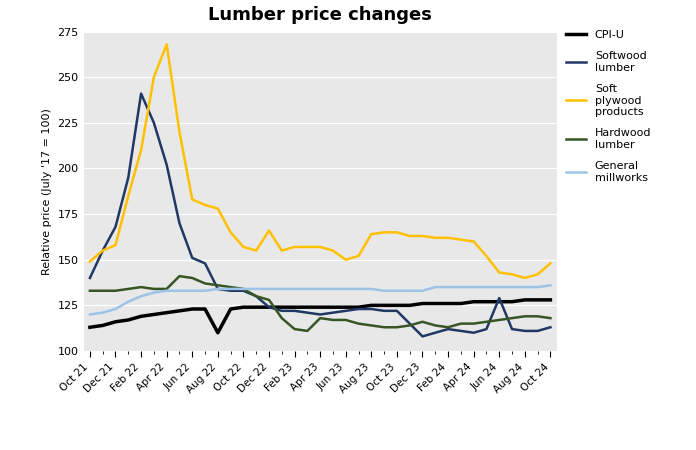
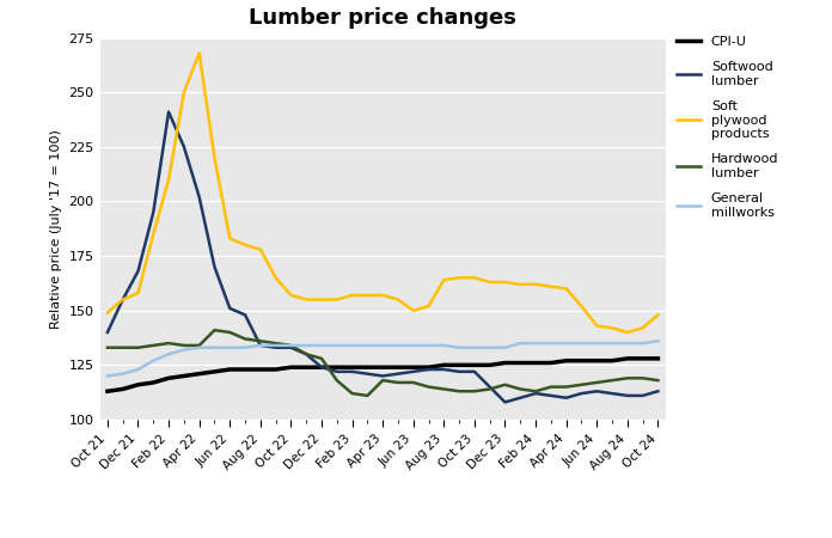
CPI-U/Aug 22: 110 -> 123
Soft plywood products/Dec 22: 166 -> 155
Softwood lumber/Jun 24: 129 -> 113
